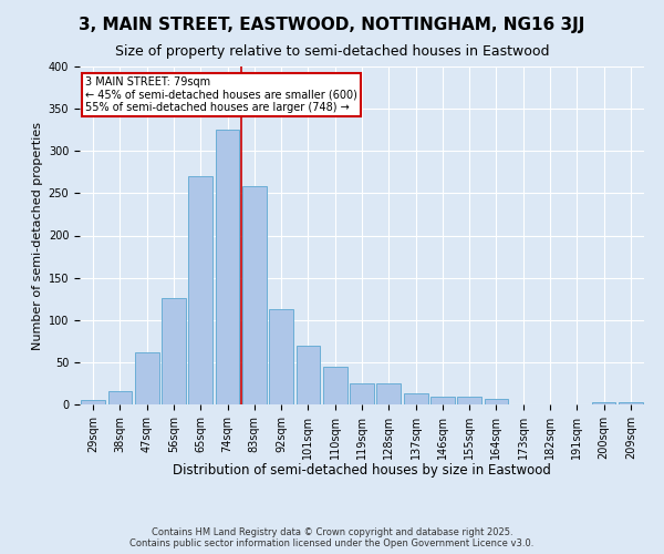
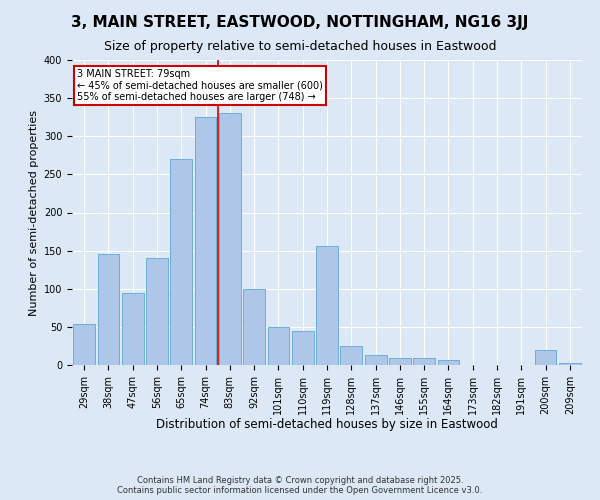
29sqm: 5 -> 54
38sqm: 16 -> 146
47sqm: 62 -> 94
56sqm: 126 -> 140
83sqm: 258 -> 330
92sqm: 113 -> 100
101sqm: 70 -> 50
119sqm: 25 -> 156
200sqm: 2 -> 20
